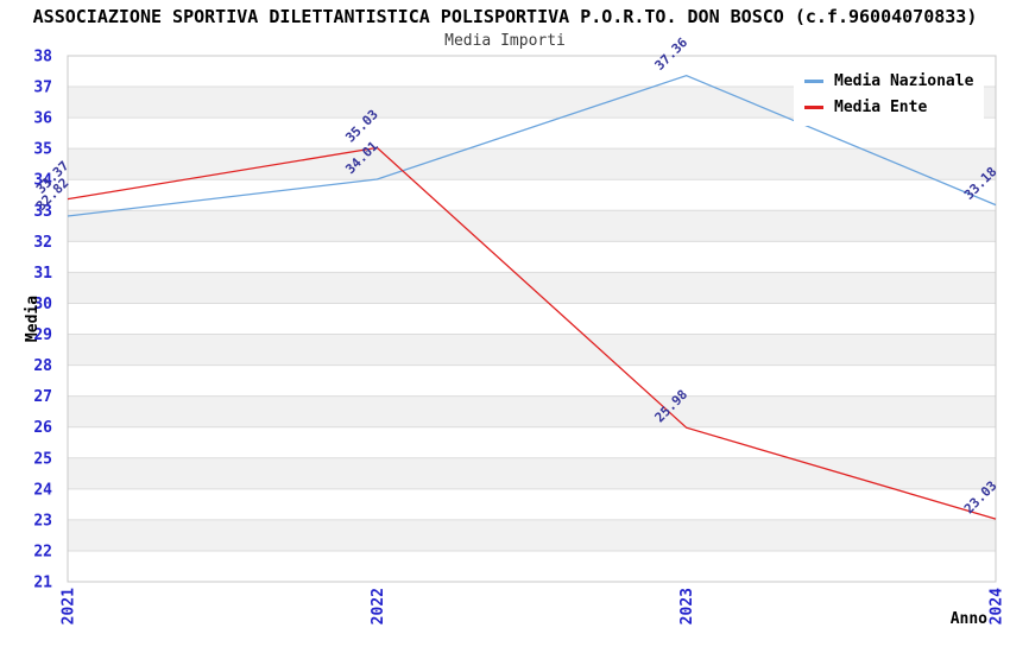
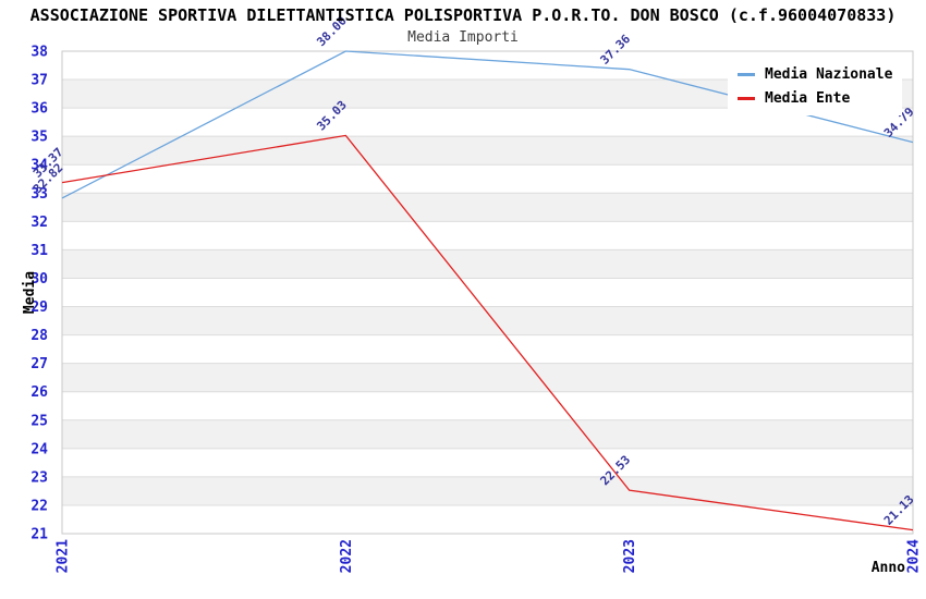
Media Nazionale/2022: 34.01 -> 38.00
Media Ente/2023: 25.98 -> 22.53
Media Nazionale/2024: 33.18 -> 34.79
Media Ente/2024: 23.03 -> 21.13
